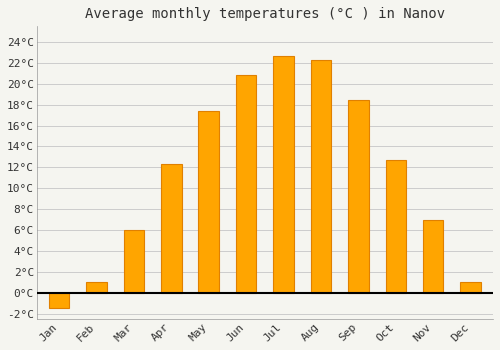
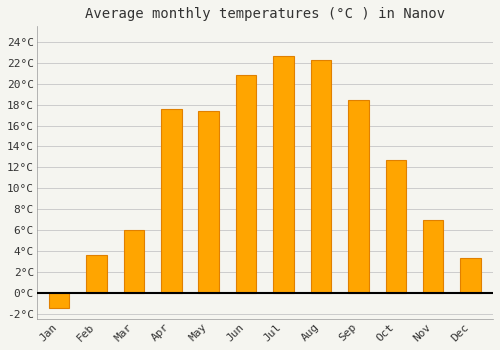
Feb: 1.0°C -> 3.6°C
Apr: 12.3°C -> 17.6°C
Dec: 1.0°C -> 3.3°C
